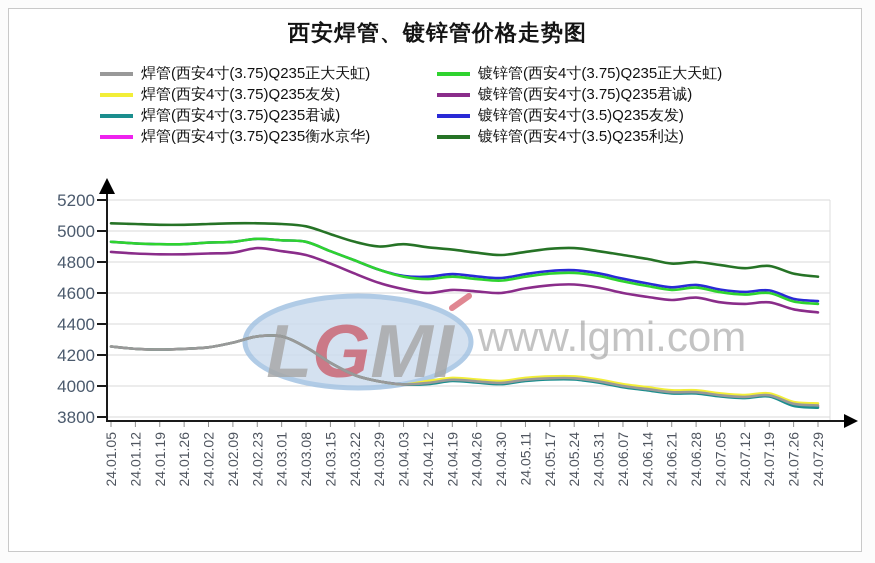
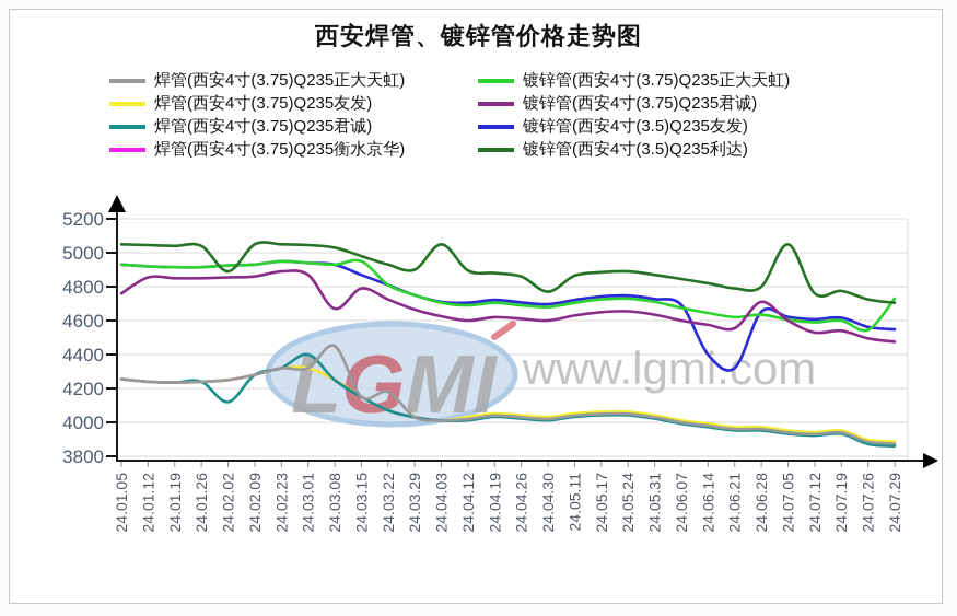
镀锌管(西安4寸(3.75)Q235君诚)/24.01.05: 4860 -> 4760
焊管(西安4寸(3.75)Q235君诚)/24.02.02: 4250 -> 4120
镀锌管(西安4寸(3.5)Q235利达)/24.02.02: 5040 -> 4890
焊管(西安4寸(3.75)Q235君诚)/24.03.01: 4320 -> 4400
焊管(西安4寸(3.75)Q235正大天虹)/24.03.08: 4250 -> 4450
镀锌管(西安4寸(3.75)Q235君诚)/24.03.08: 4840 -> 4670
镀锌管(西安4寸(3.75)Q235正大天虹)/24.03.15: 4870 -> 4950
焊管(西安4寸(3.75)Q235正大天虹)/24.03.22: 4070 -> 4180
镀锌管(西安4寸(3.5)Q235利达)/24.04.03: 4920 -> 5050
镀锌管(西安4寸(3.5)Q235利达)/24.04.30: 4840 -> 4770
镀锌管(西安4寸(3.5)Q235友发)/24.06.14: 4660 -> 4400
镀锌管(西安4寸(3.5)Q235友发)/24.06.21: 4640 -> 4320
镀锌管(西安4寸(3.75)Q235君诚)/24.06.28: 4570 -> 4710
镀锌管(西安4寸(3.75)Q235君诚)/24.07.05: 4540 -> 4600
镀锌管(西安4寸(3.5)Q235利达)/24.07.05: 4780 -> 5050
镀锌管(西安4寸(3.75)Q235正大天虹)/24.07.29: 4530 -> 4730
